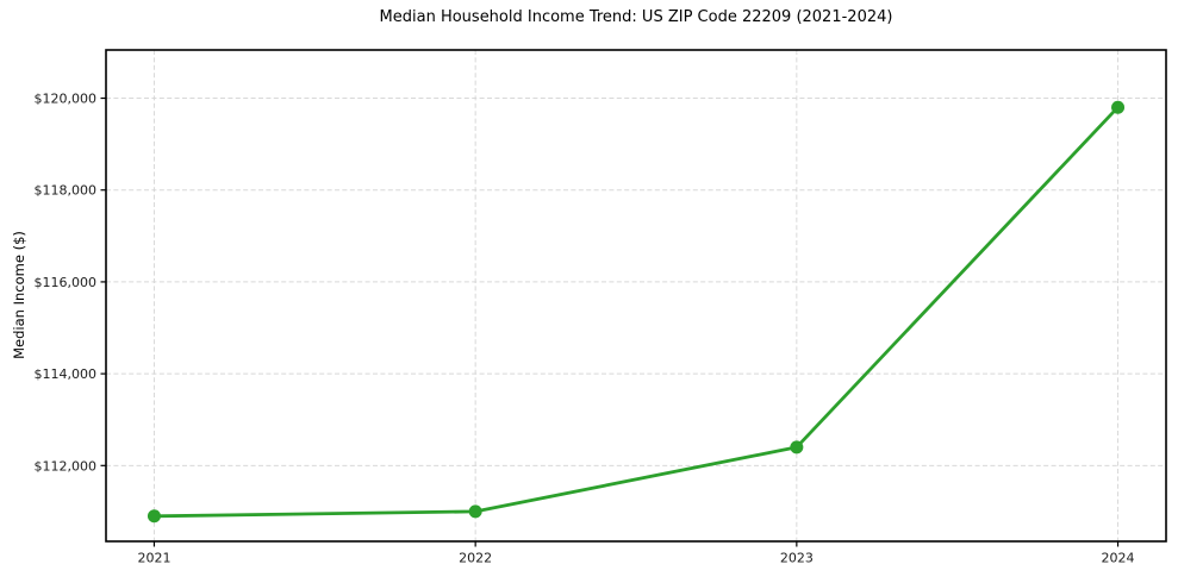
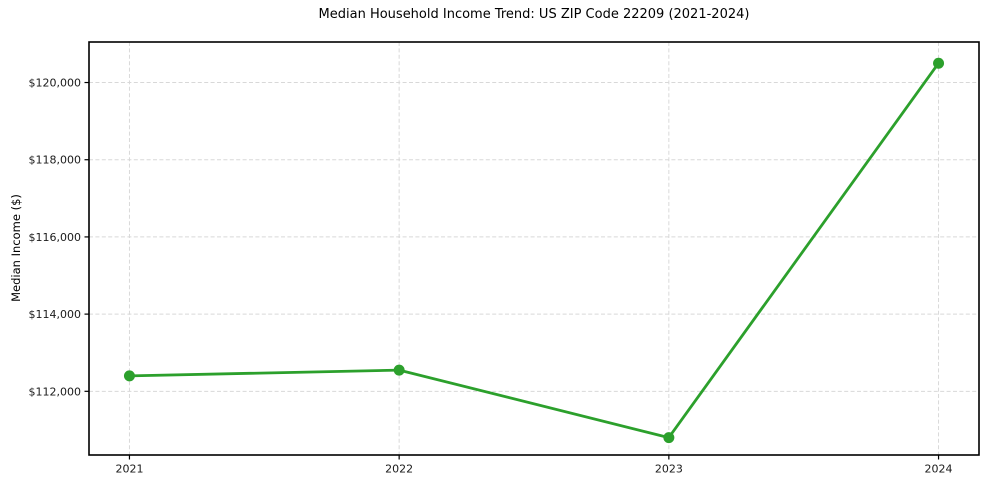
2021: $110900 -> $112400
2022: $111000 -> $112600
2023: $112400 -> $110800
2024: $119800 -> $120500
